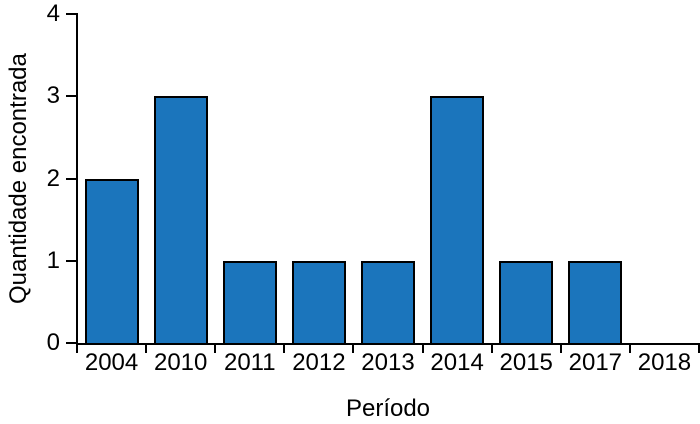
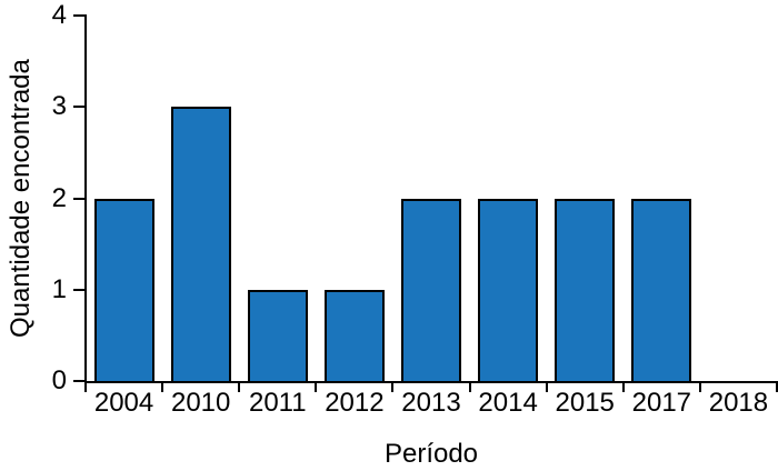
2013: 1 -> 2
2014: 3 -> 2
2015: 1 -> 2
2017: 1 -> 2
